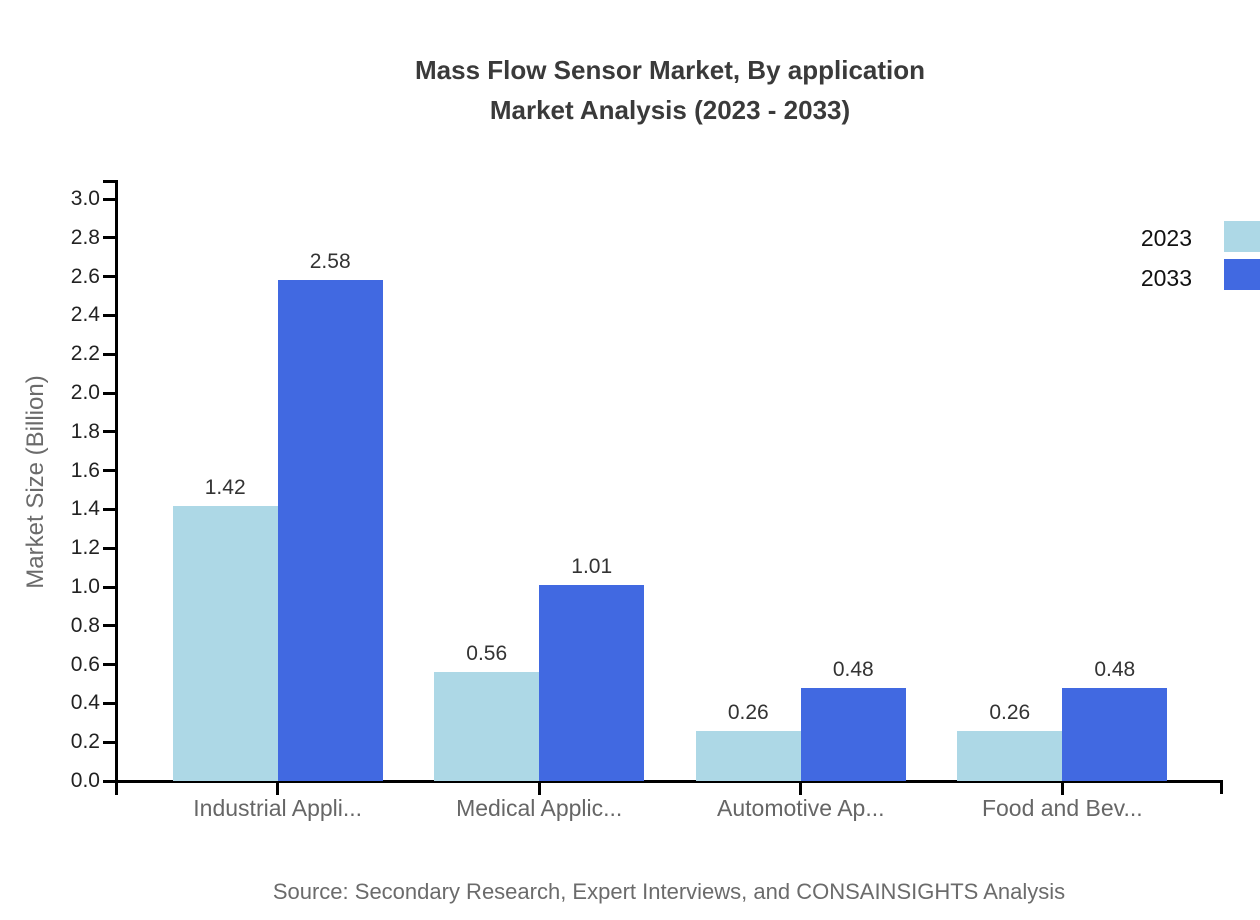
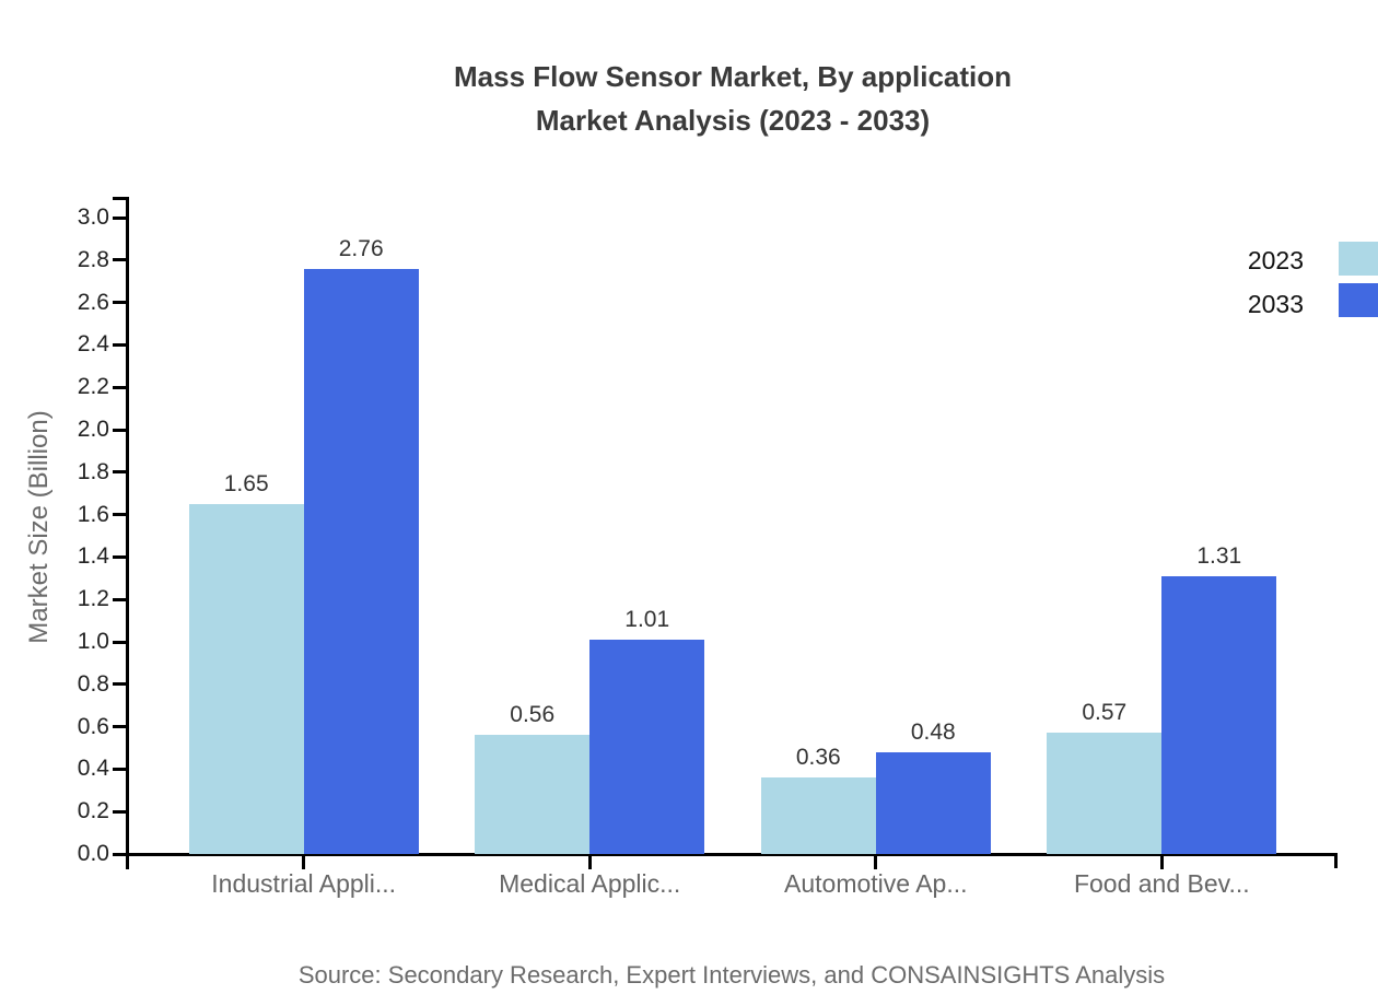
2023/Industrial Appli...: 1.42 -> 1.65
2033/Industrial Appli...: 2.58 -> 2.76
2023/Automotive Ap...: 0.26 -> 0.36
2023/Food and Bev...: 0.26 -> 0.57
2033/Food and Bev...: 0.48 -> 1.31
